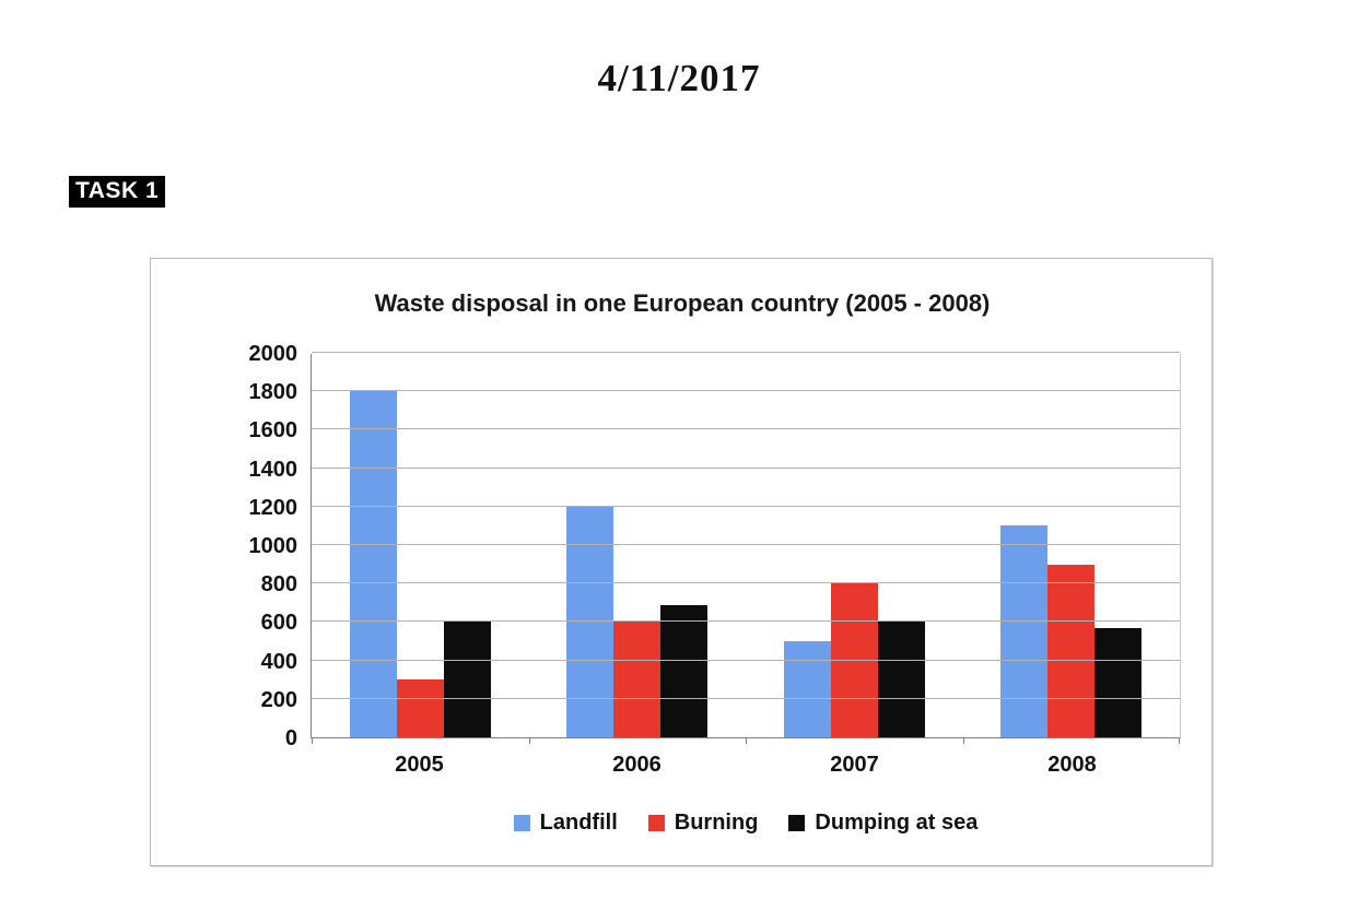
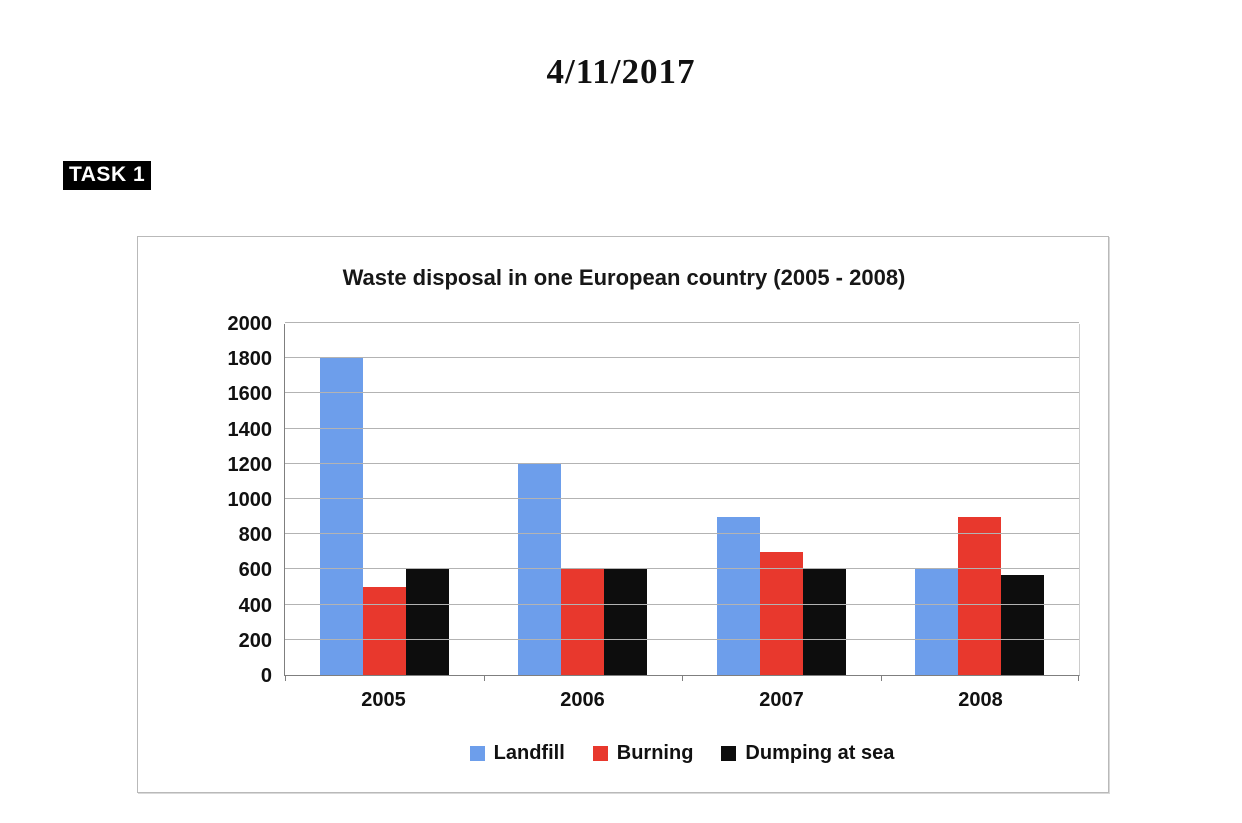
Burning/2005: 300 -> 500
Dumping at sea/2006: 690 -> 610
Landfill/2007: 500 -> 900
Burning/2007: 800 -> 700
Landfill/2008: 1100 -> 600
